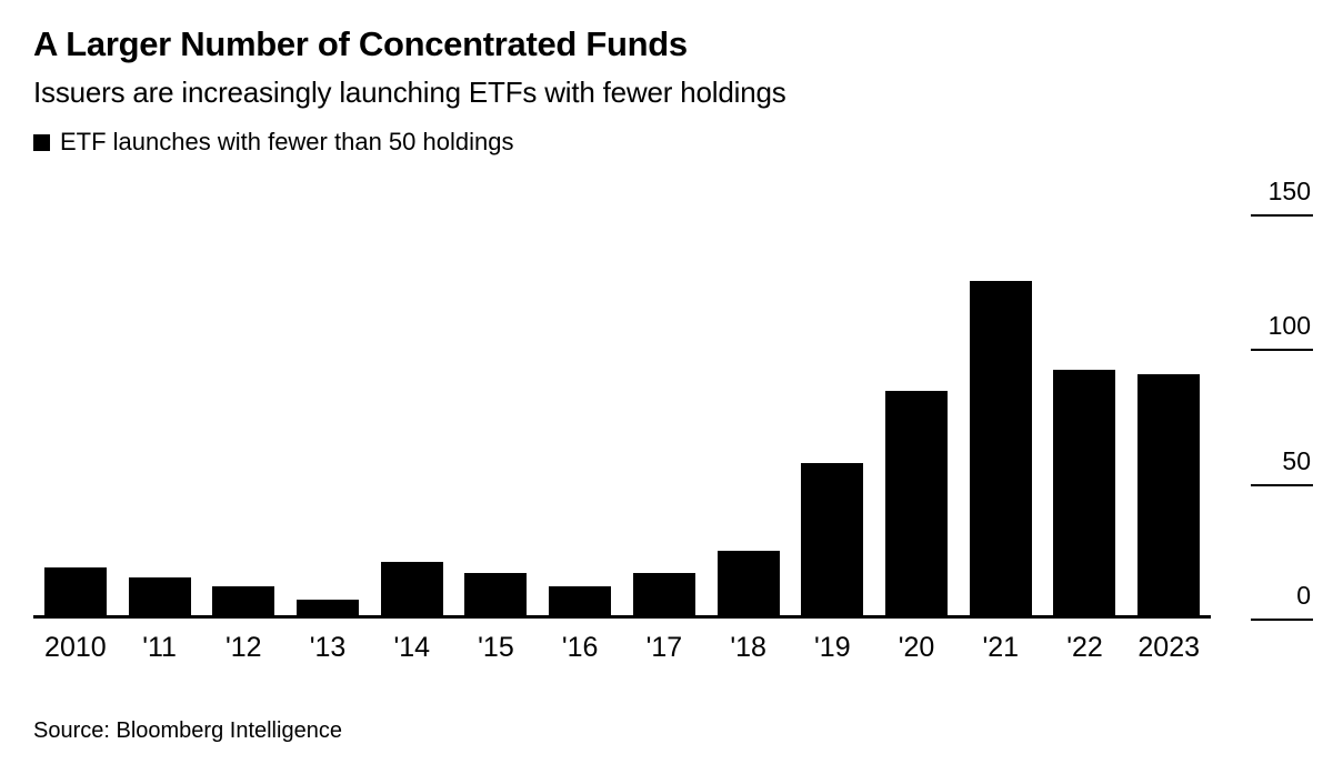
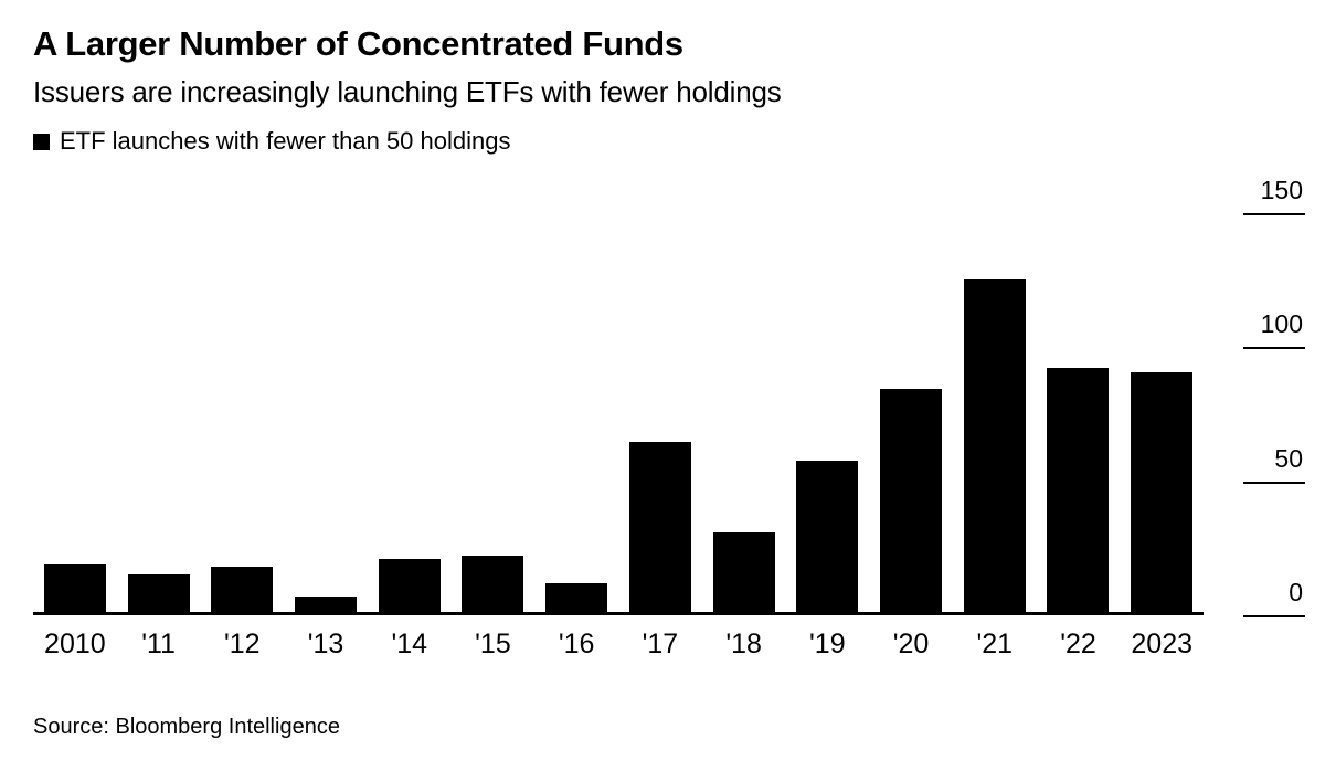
'12: 11 -> 17
'15: 16 -> 21
'17: 16 -> 64
'18: 24 -> 30
